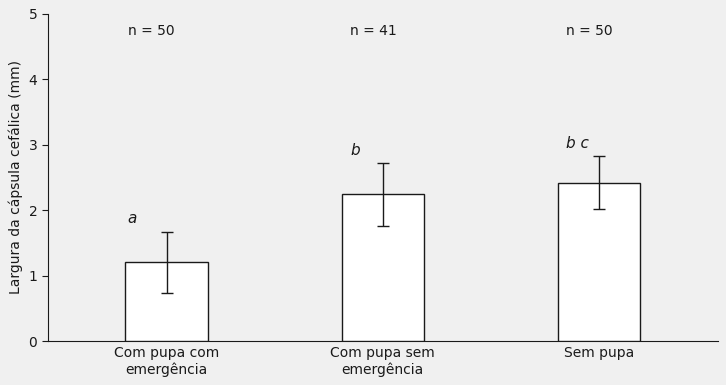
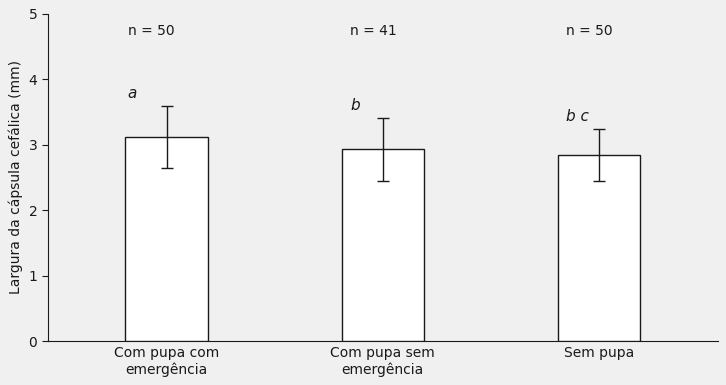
Com pupa com emergência: 1.20 -> 3.12
Com pupa sem emergência: 2.24 -> 2.93
Sem pupa: 2.42 -> 2.84
